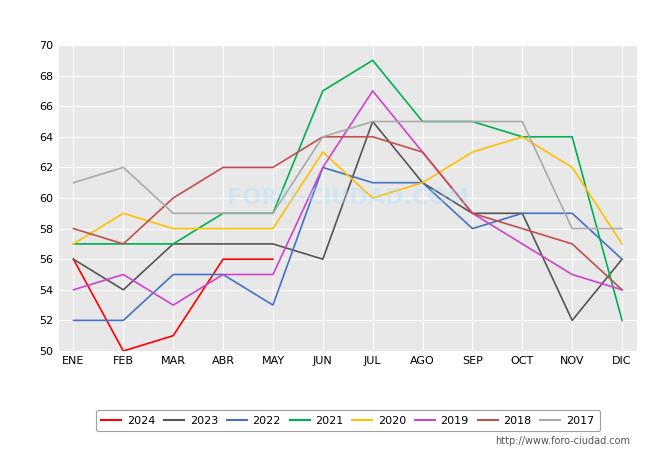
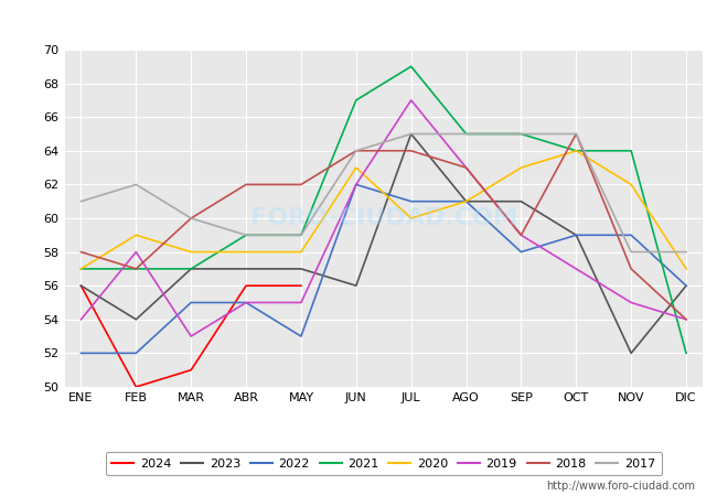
2019/FEB: 55 -> 58
2017/MAR: 59 -> 60
2023/SEP: 59 -> 61
2018/OCT: 58 -> 65
